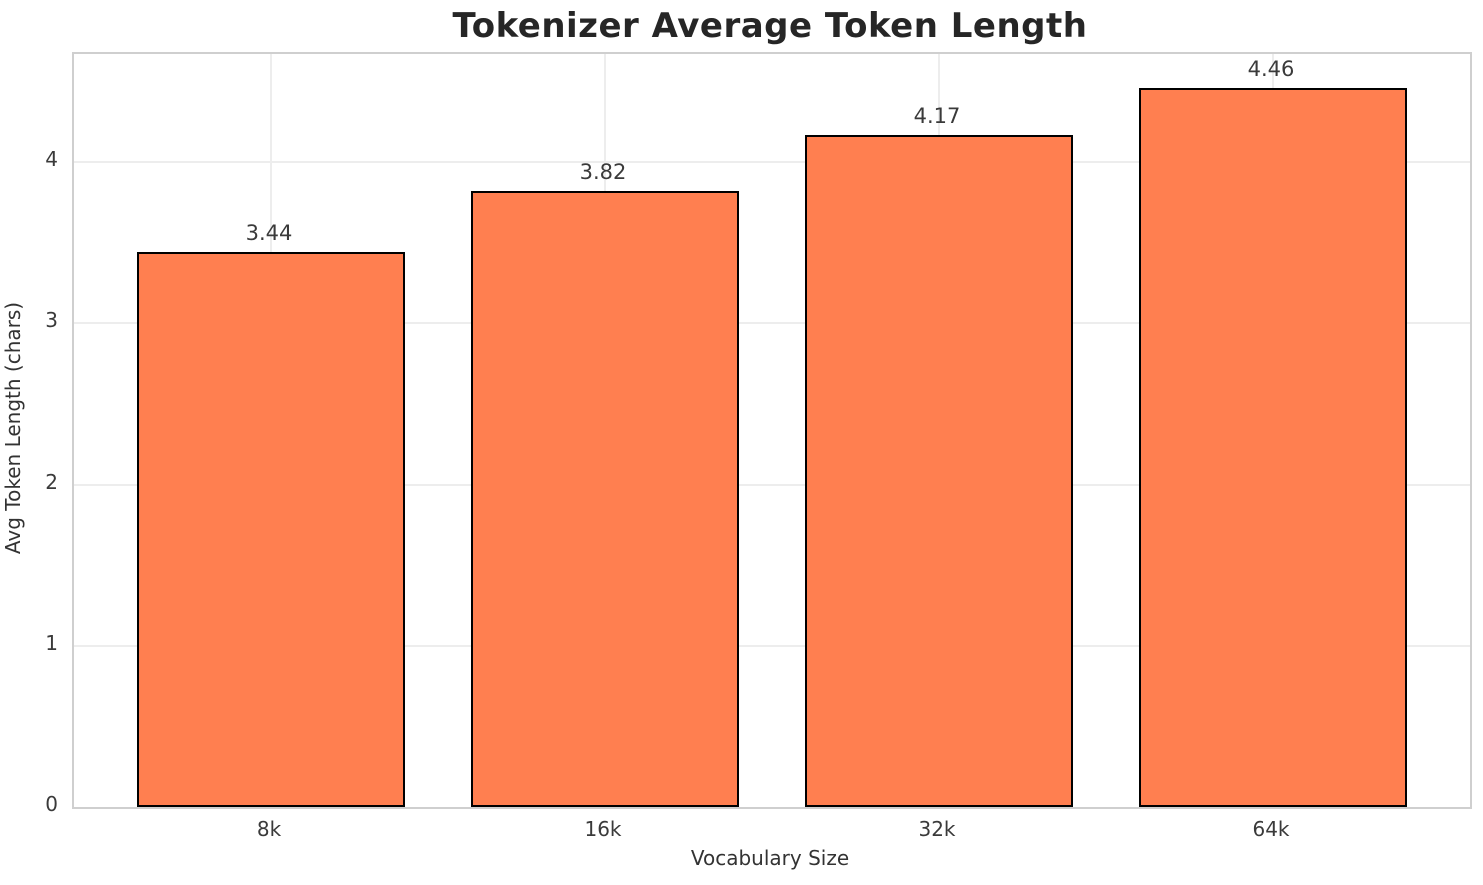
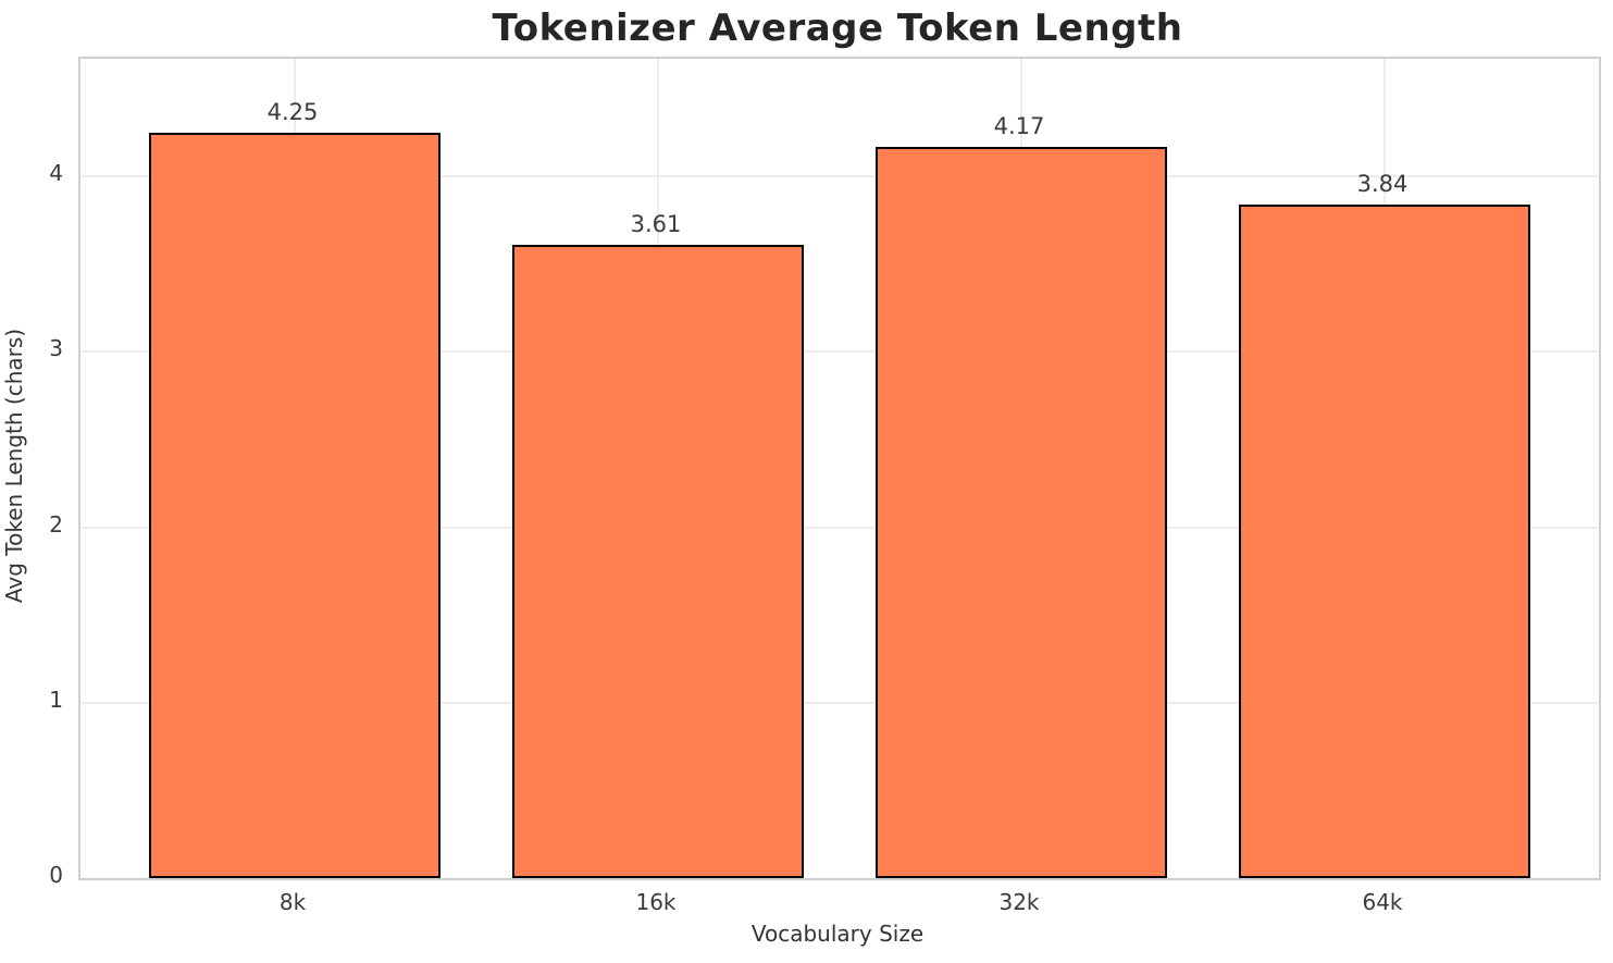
8k: 3.44 -> 4.25
16k: 3.82 -> 3.61
64k: 4.46 -> 3.84
